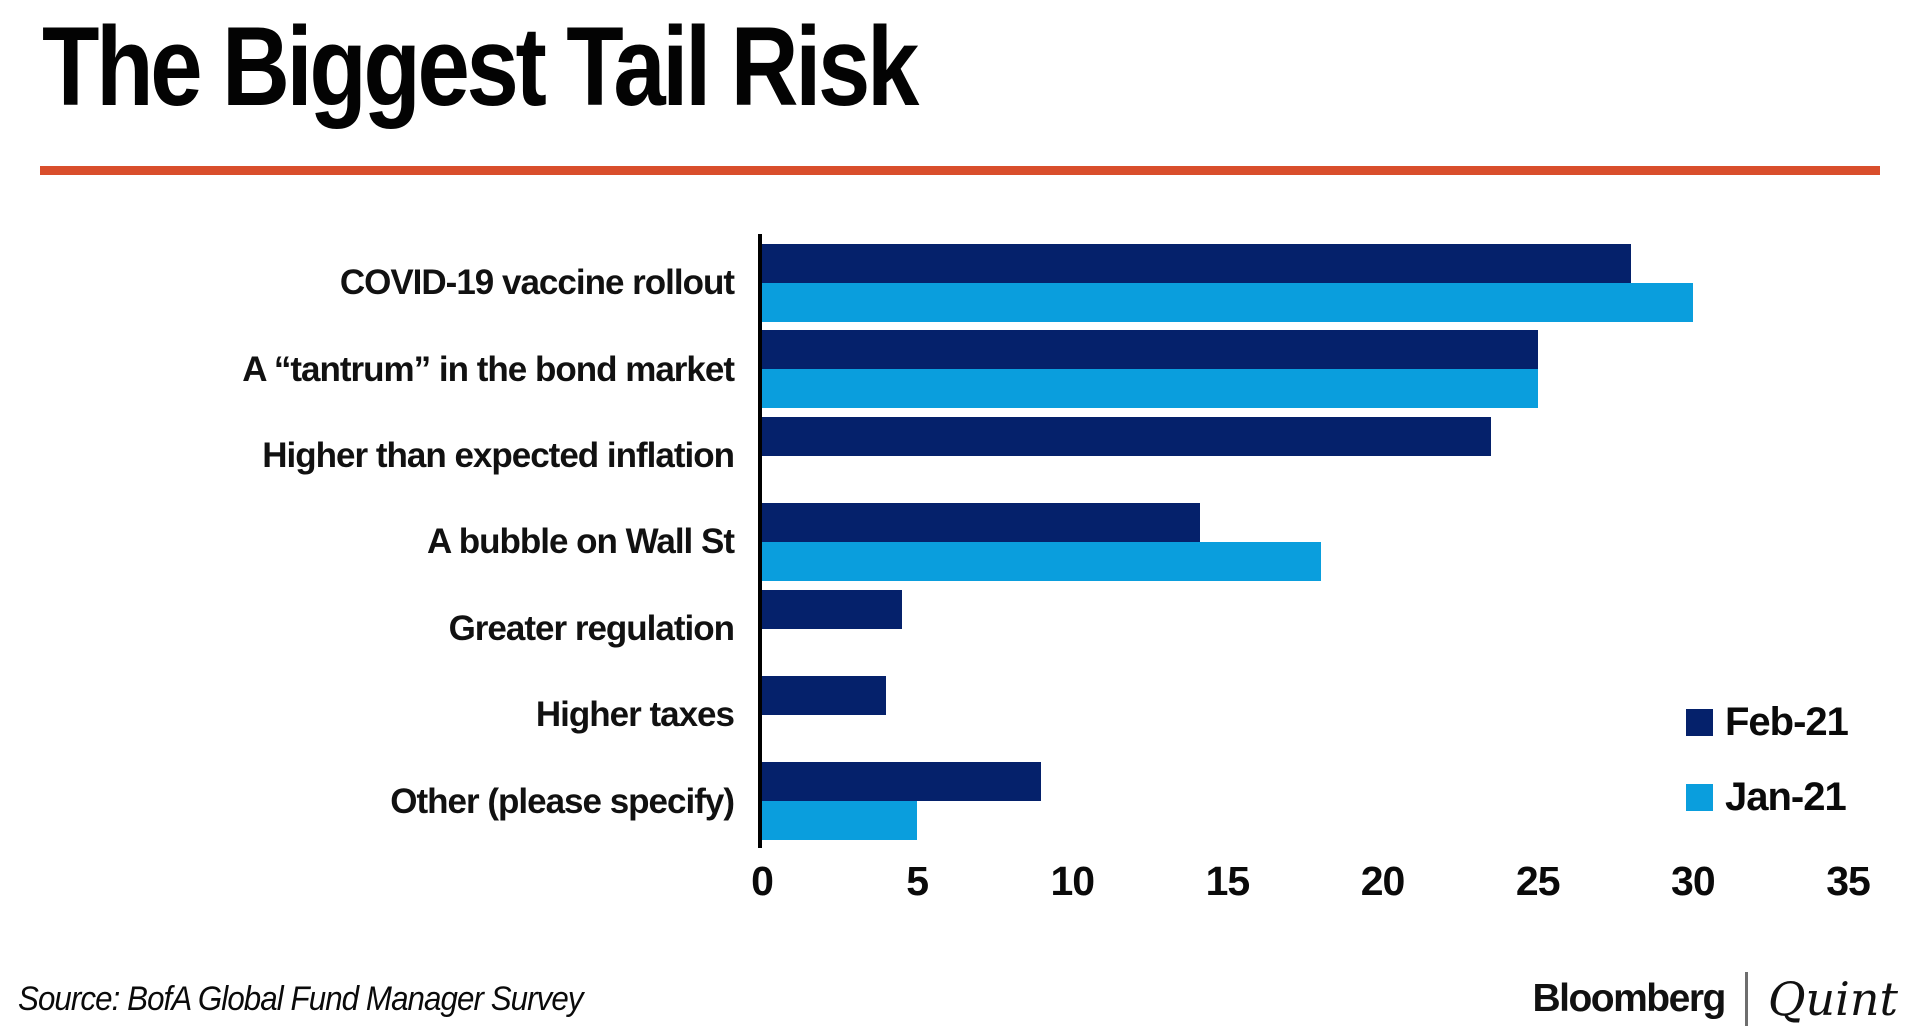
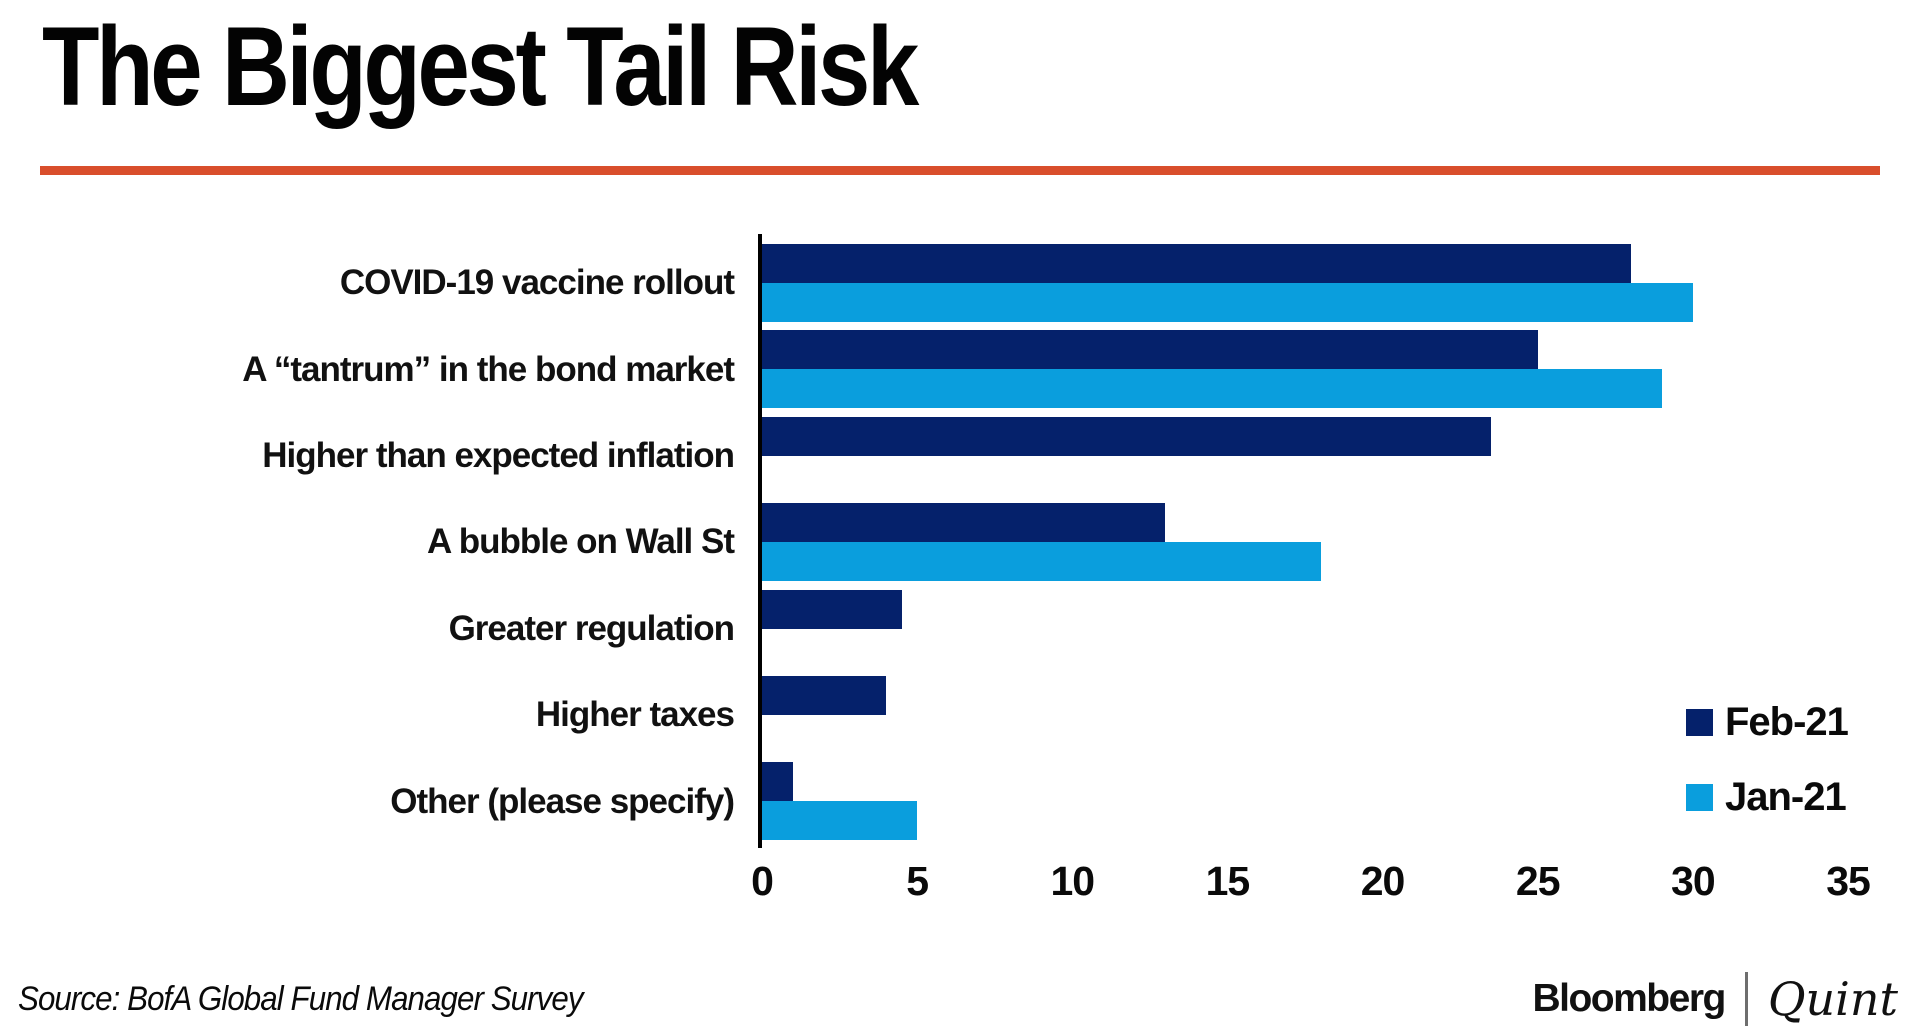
Jan-21/A “tantrum” in the bond market: 25 -> 29
Feb-21/A bubble on Wall St: 14.1 -> 13.0
Feb-21/Other (please specify): 9.0 -> 1.0
